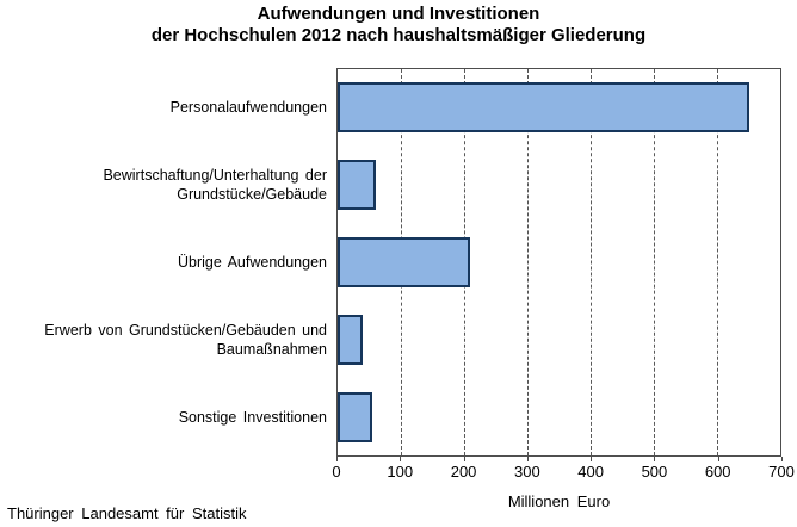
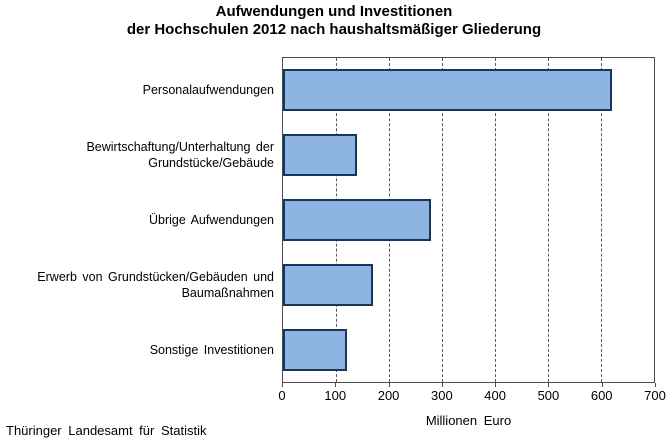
Personalaufwendungen: 650 -> 620
Bewirtschaftung/Unterhaltung der Grundstücke/Gebäude: 60 -> 140
Übrige Aufwendungen: 210 -> 280
Erwerb von Grundstücken/Gebäuden und Baumaßnahmen: 40 -> 170
Sonstige Investitionen: 60 -> 120
